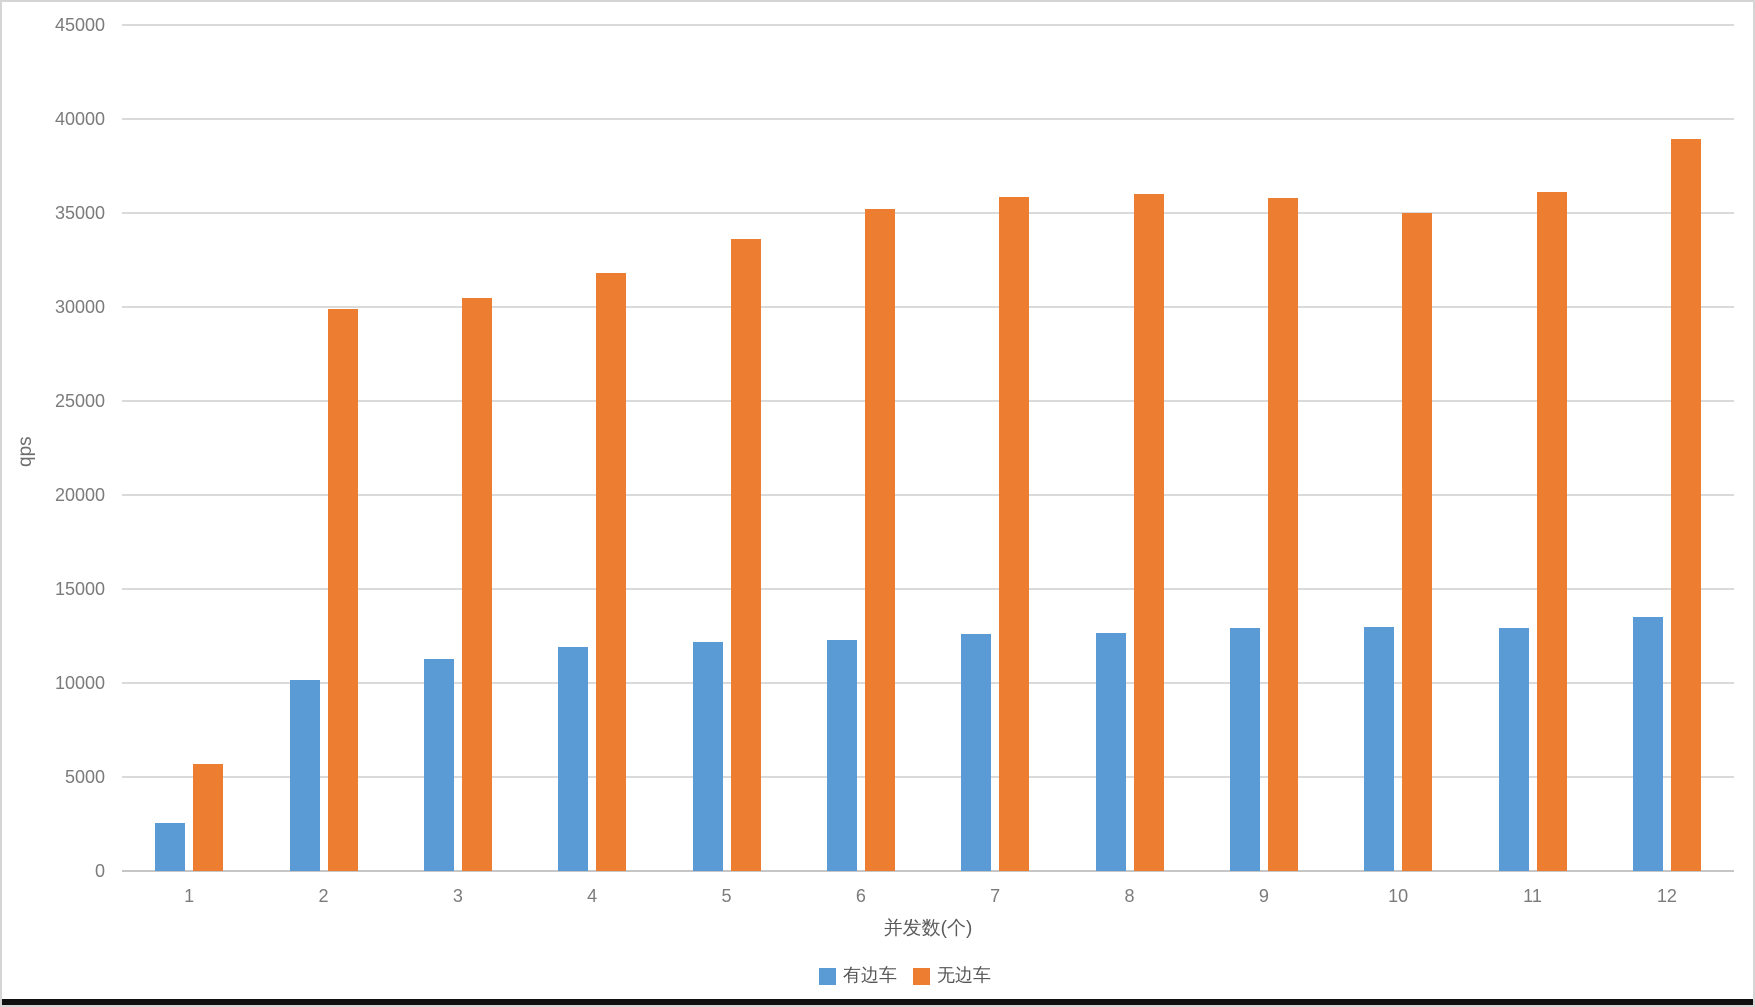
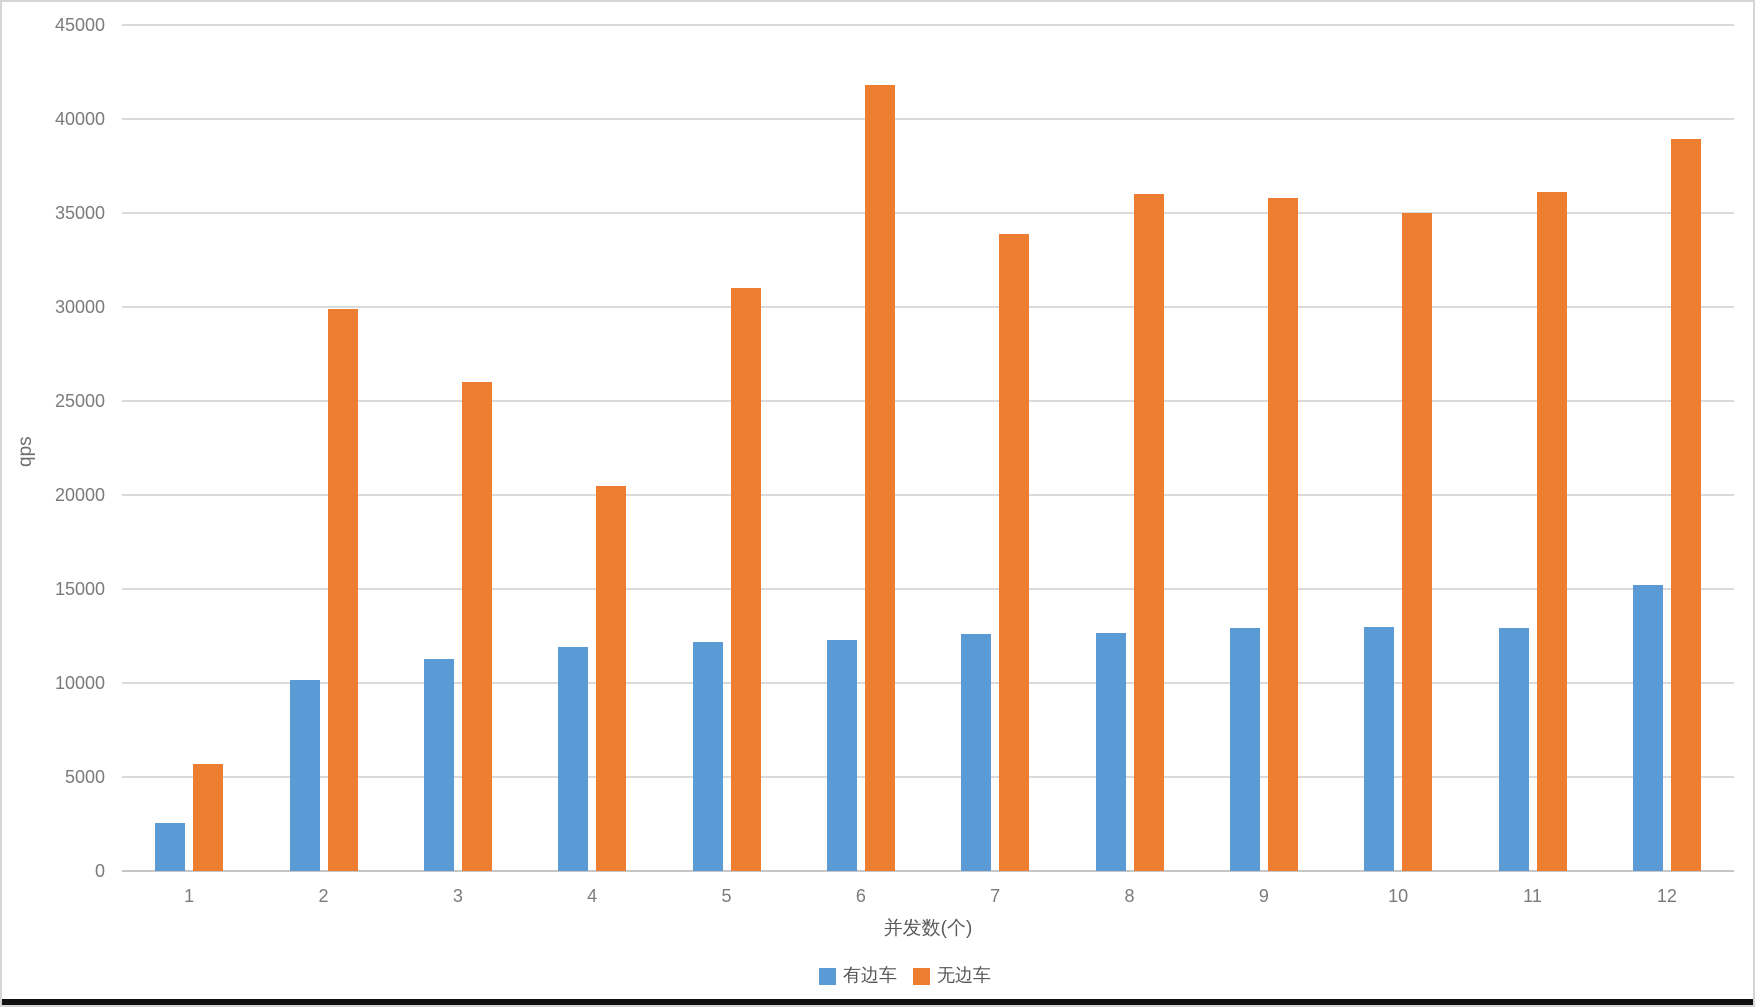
无边车/3: 30500 -> 26000
无边车/4: 31800 -> 20500
无边车/5: 33600 -> 31000
无边车/6: 35200 -> 41800
无边车/7: 35800 -> 33900
有边车/12: 13500 -> 15200
